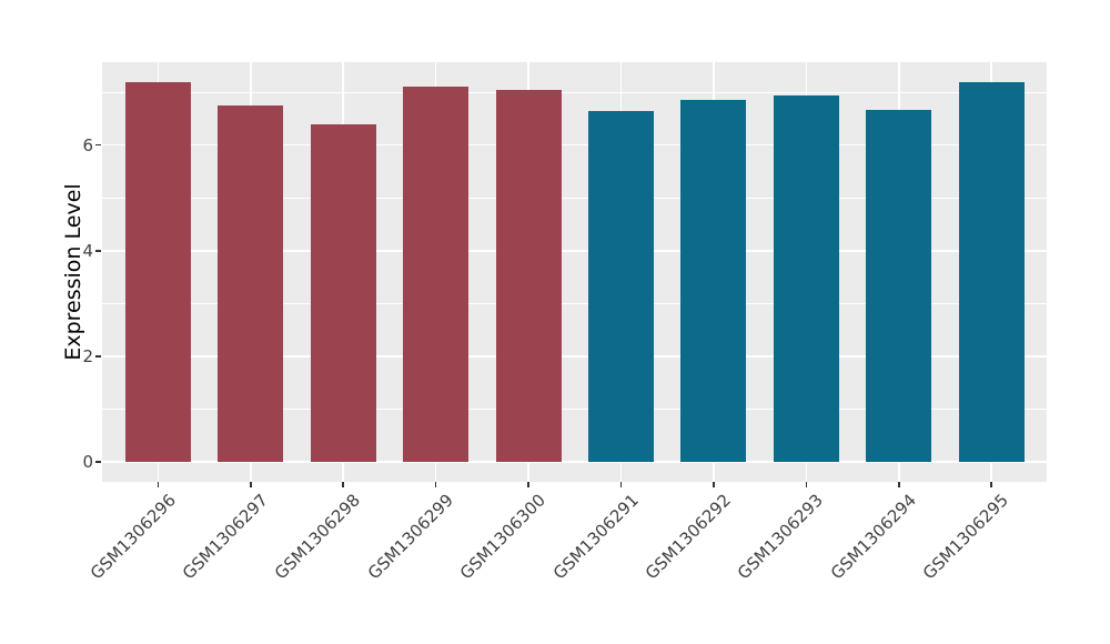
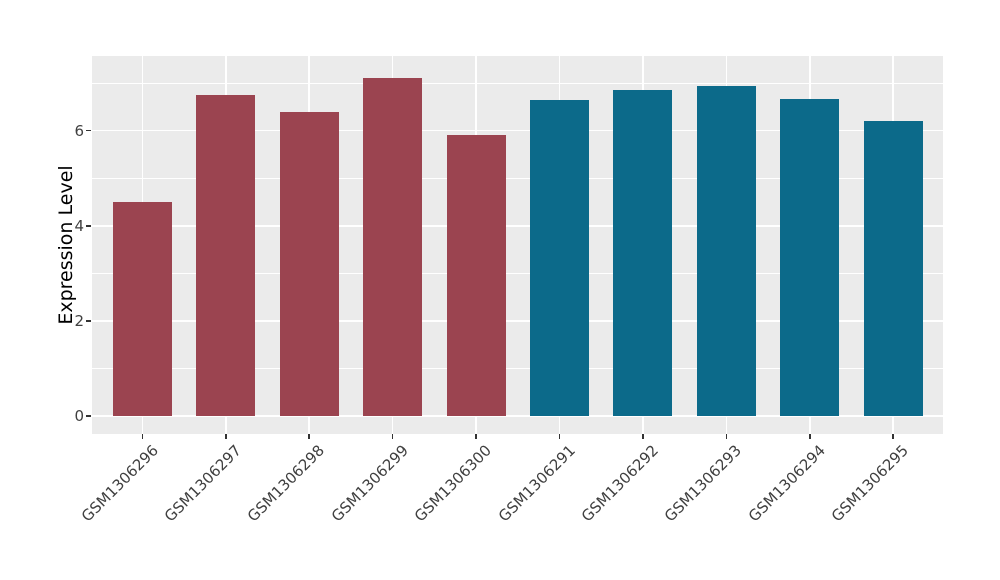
GSM1306296: 7.2 -> 4.5
GSM1306300: 7.0 -> 5.9
GSM1306295: 7.2 -> 6.2
